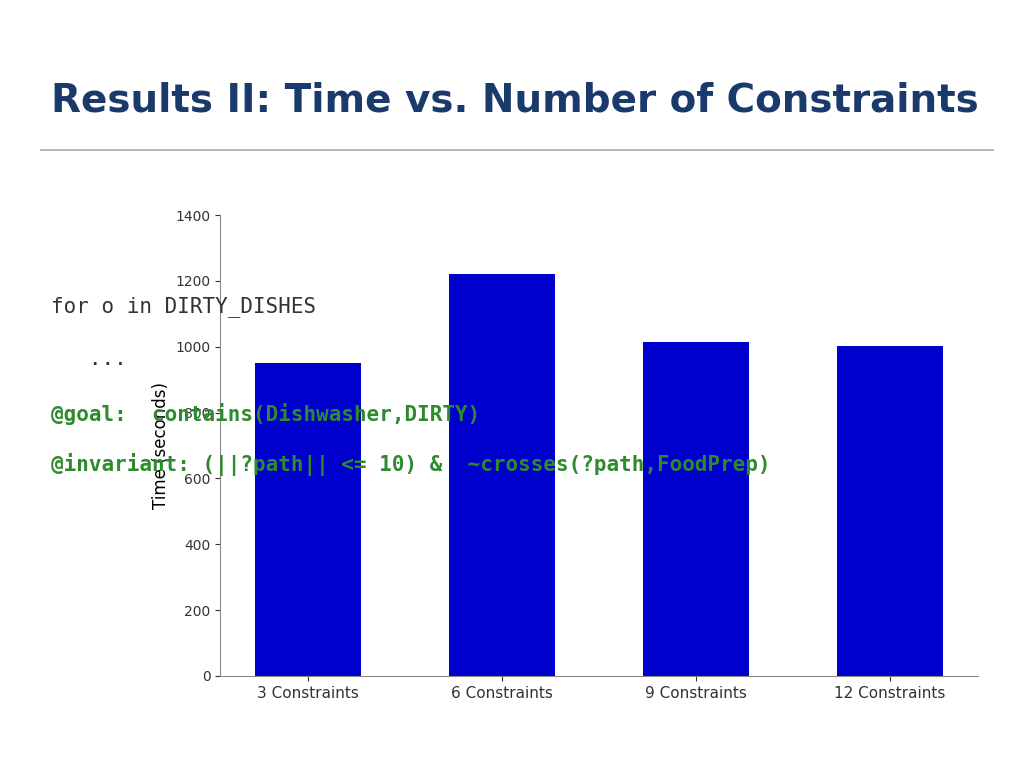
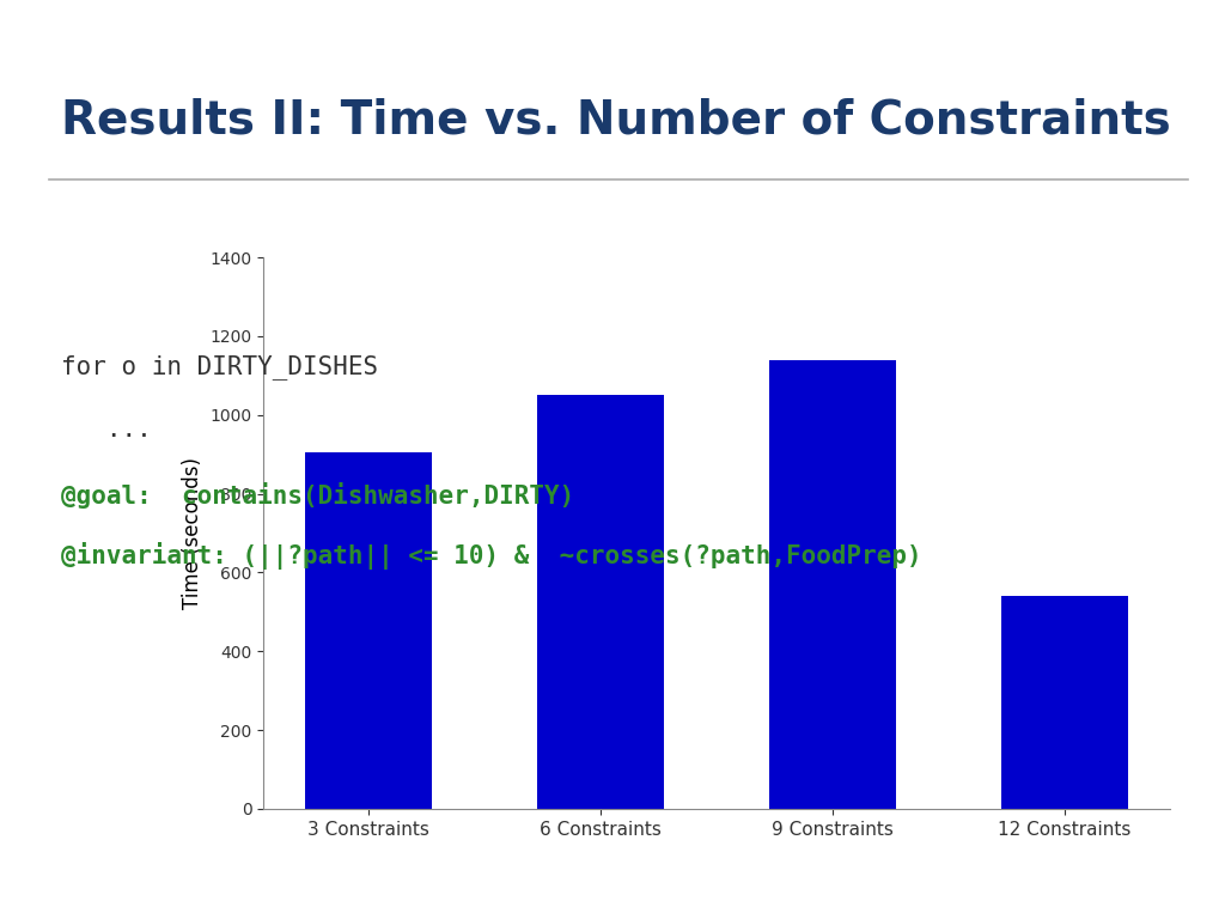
3 Constraints: 950 -> 905
6 Constraints: 1220 -> 1050
9 Constraints: 1015 -> 1140
12 Constraints: 1003 -> 540
